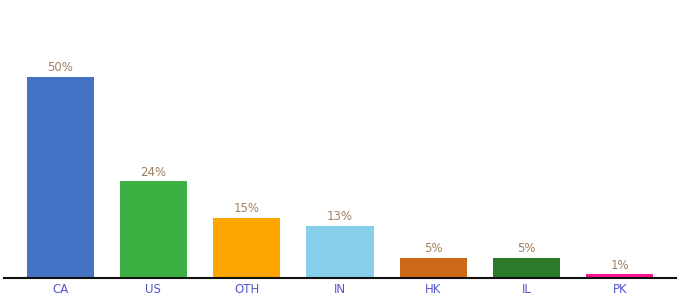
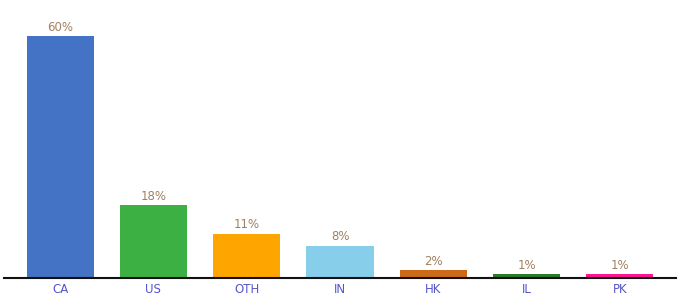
CA: 50% -> 60%
US: 24% -> 18%
OTH: 15% -> 11%
IN: 13% -> 8%
HK: 5% -> 2%
IL: 5% -> 1%
